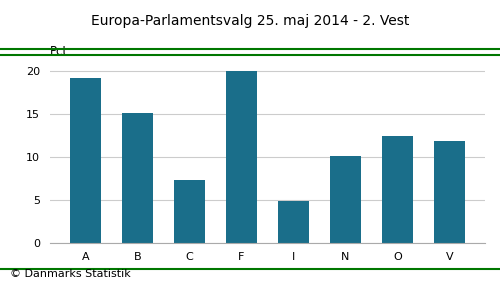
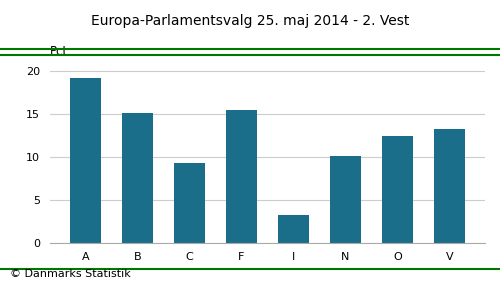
C: 7.3 -> 9.2
F: 19.9 -> 15.4
I: 4.8 -> 3.2
V: 11.8 -> 13.2
